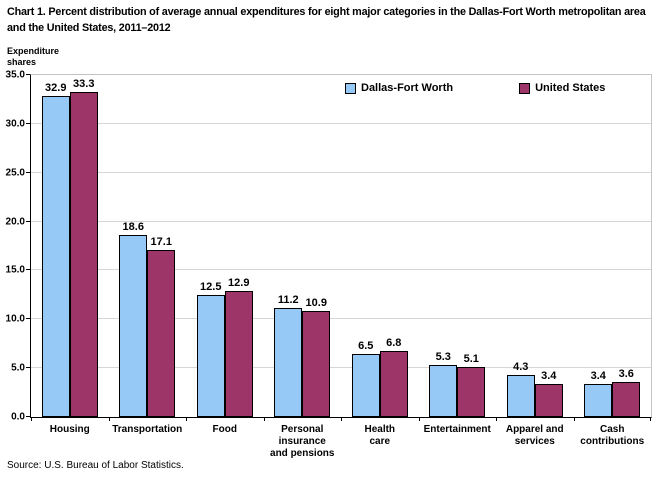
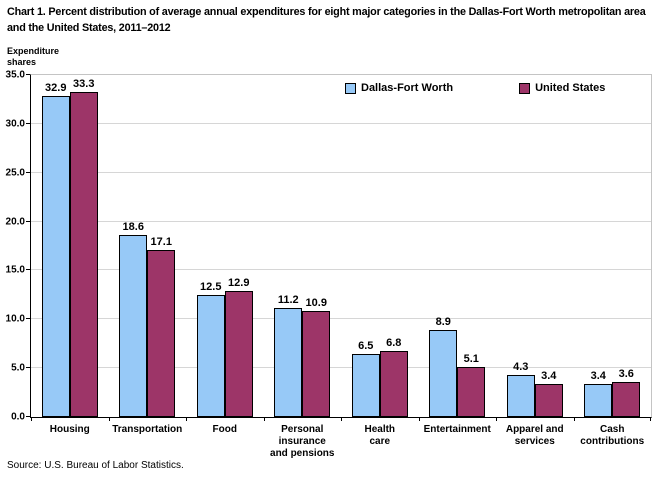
Dallas-Fort Worth/Entertainment: 5.3 -> 8.9
